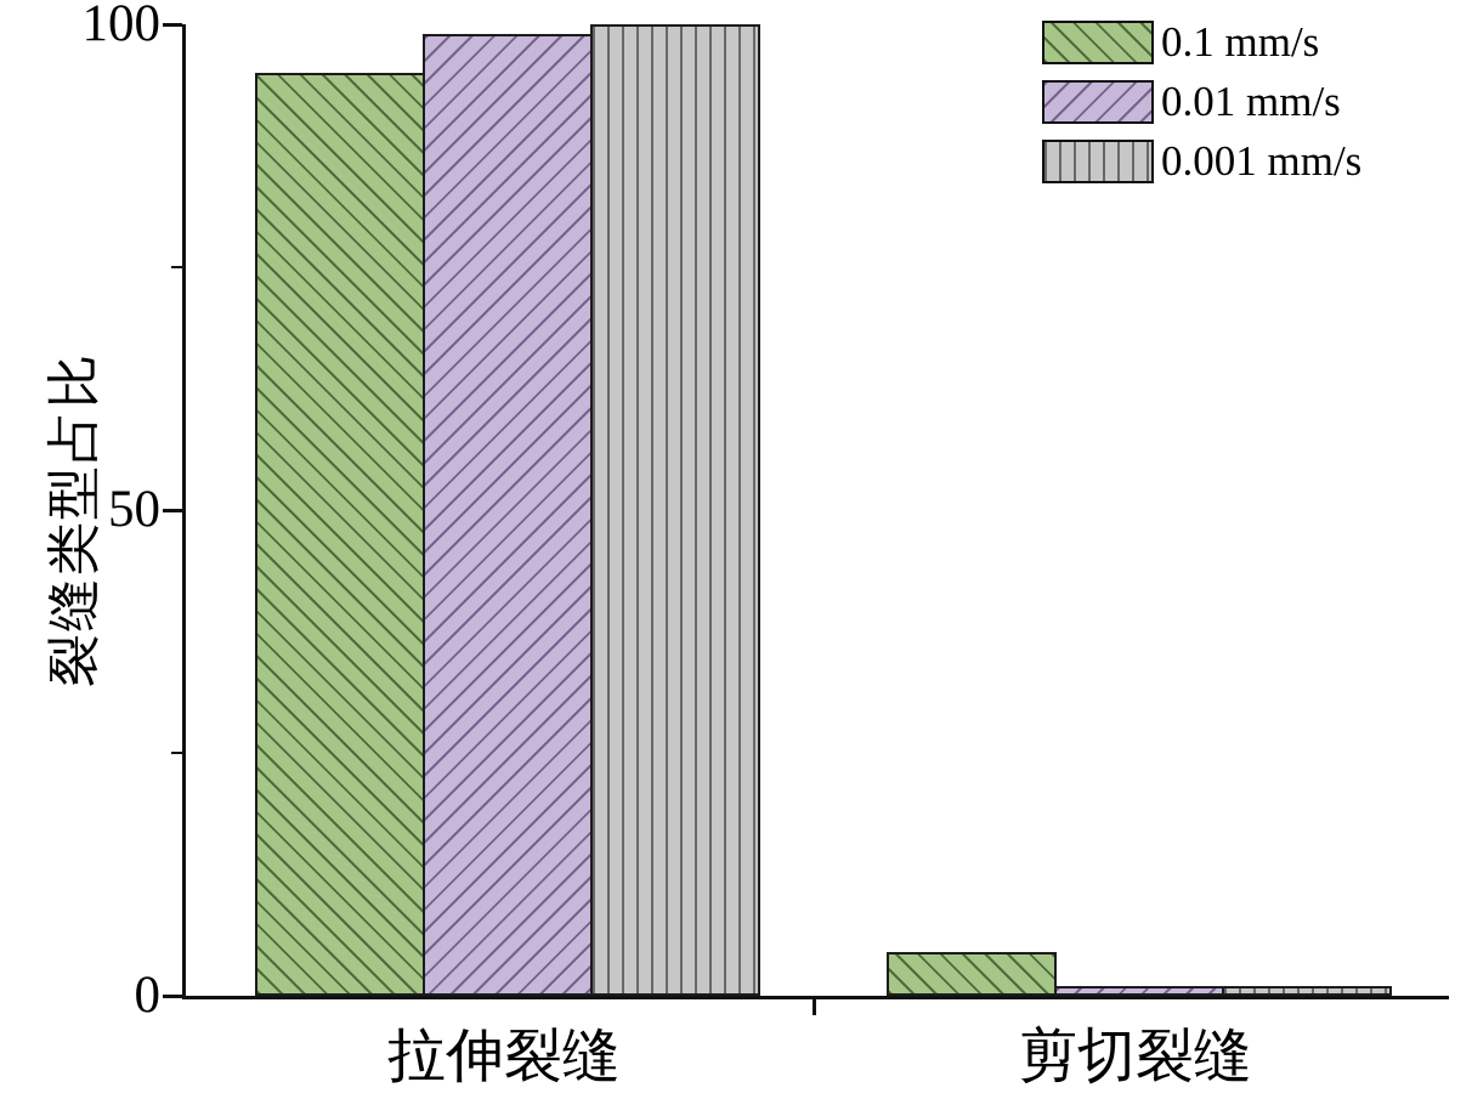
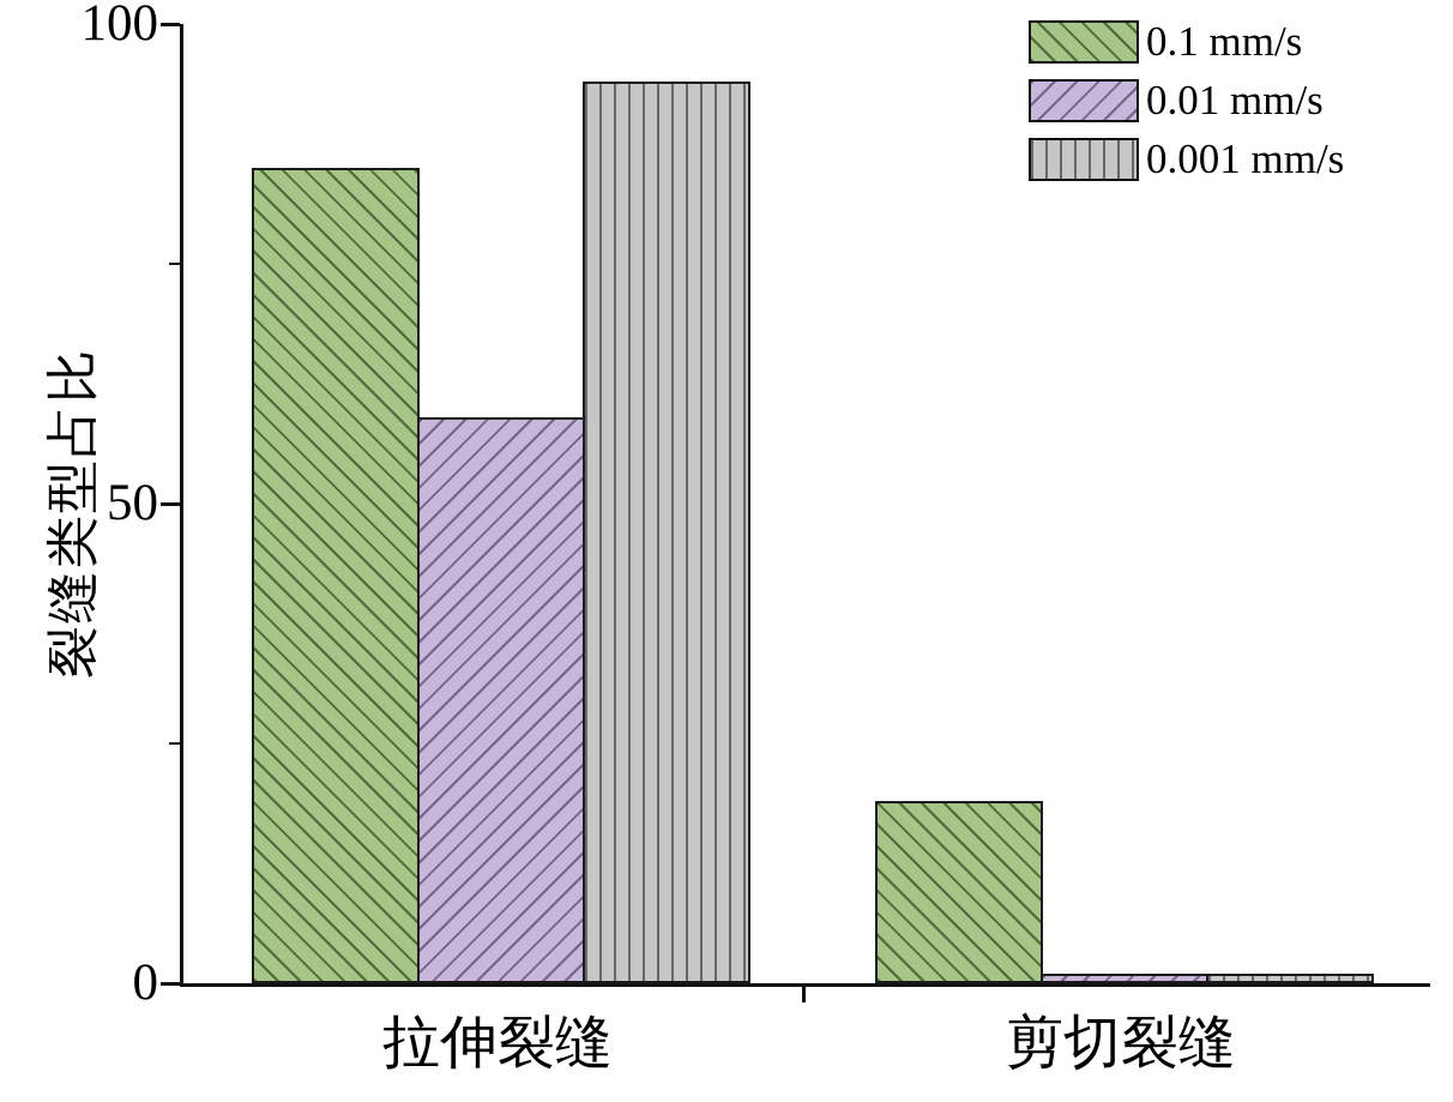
0.1 mm/s/拉伸裂缝: 95 -> 85
0.01 mm/s/拉伸裂缝: 99 -> 59
0.001 mm/s/拉伸裂缝: 100 -> 94
0.1 mm/s/剪切裂缝: 4 -> 19
